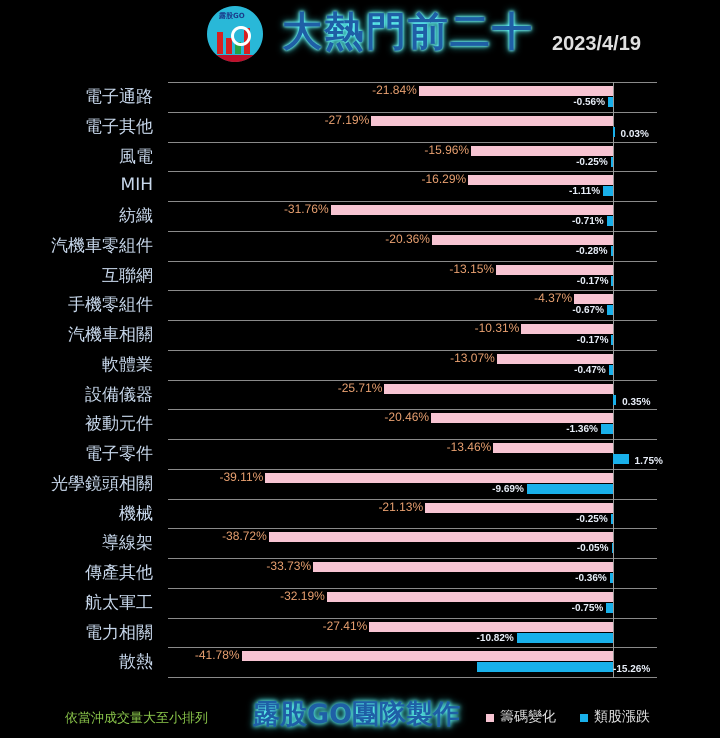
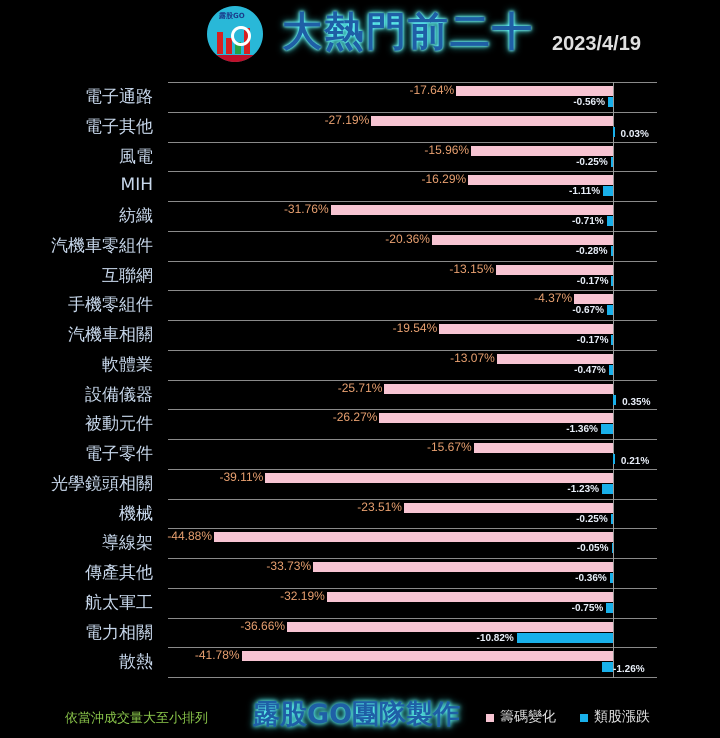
籌碼變化/電子通路: -21.84% -> -17.64%
籌碼變化/汽機車相關: -10.31% -> -19.54%
籌碼變化/被動元件: -20.46% -> -26.27%
籌碼變化/電子零件: -13.46% -> -15.67%
類股漲跌/電子零件: 1.75% -> 0.21%
類股漲跌/光學鏡頭相關: -9.69% -> -1.23%
籌碼變化/機械: -21.13% -> -23.51%
籌碼變化/導線架: -38.72% -> -44.88%
籌碼變化/電力相關: -27.41% -> -36.66%
類股漲跌/散熱: -15.26% -> -1.26%
